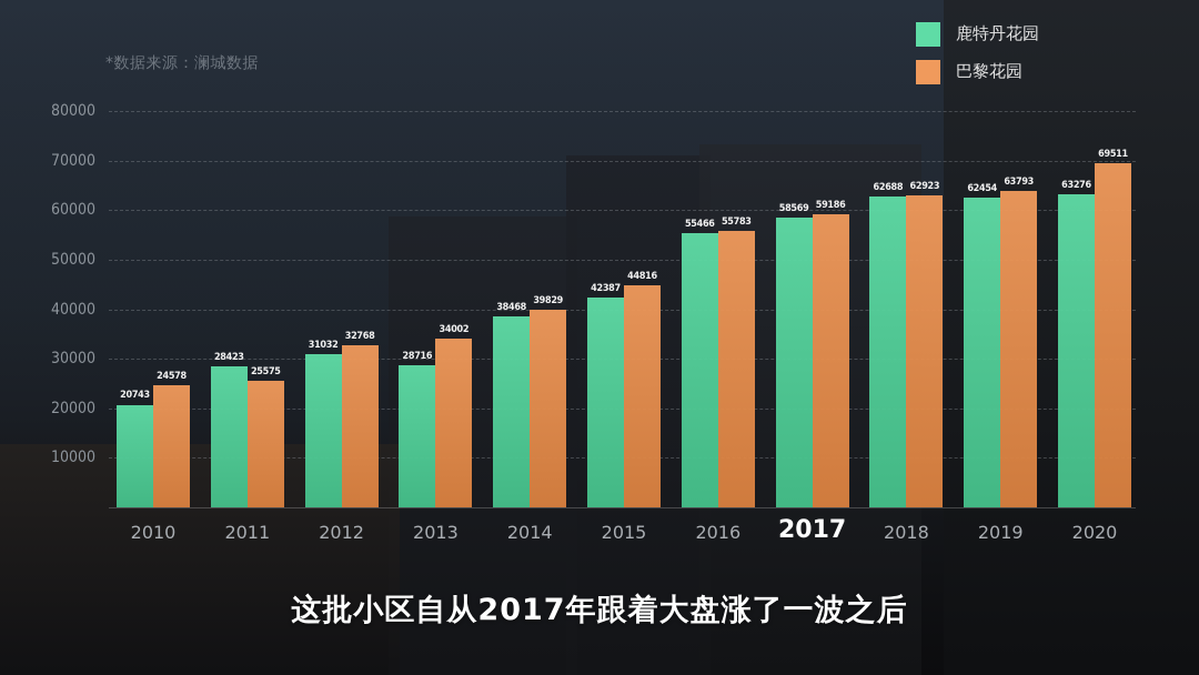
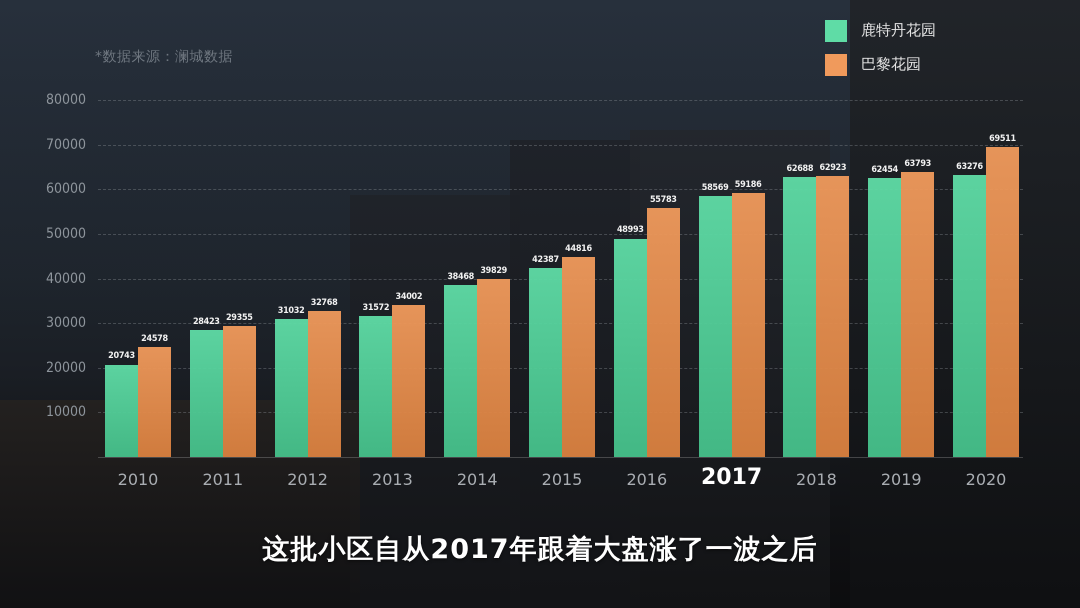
巴黎花园/2011: 25575 -> 29355
鹿特丹花园/2013: 28716 -> 31572
鹿特丹花园/2016: 55466 -> 48993
